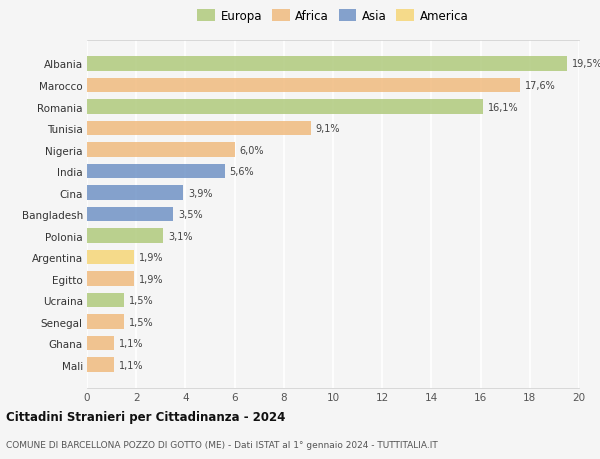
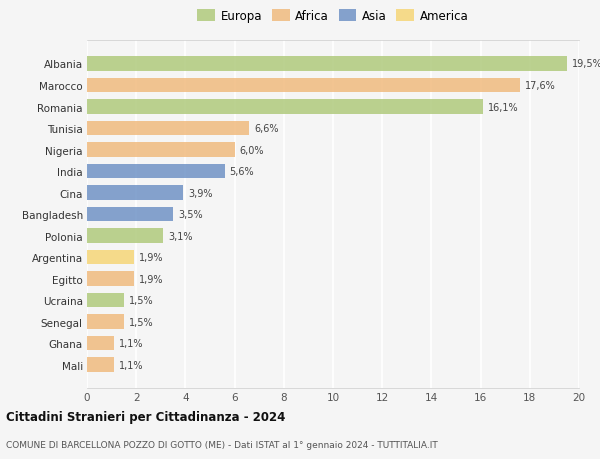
Tunisia: 9,1% -> 6,6%
